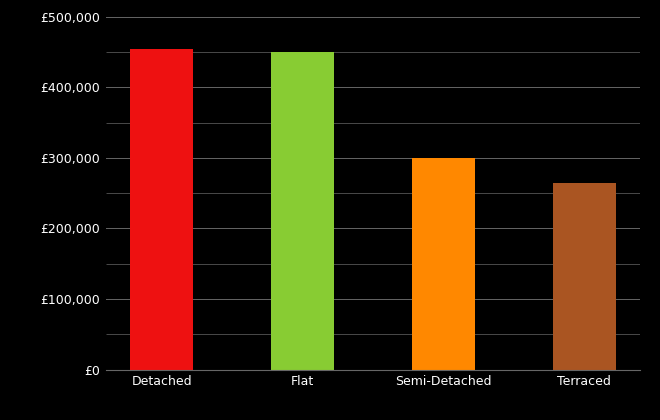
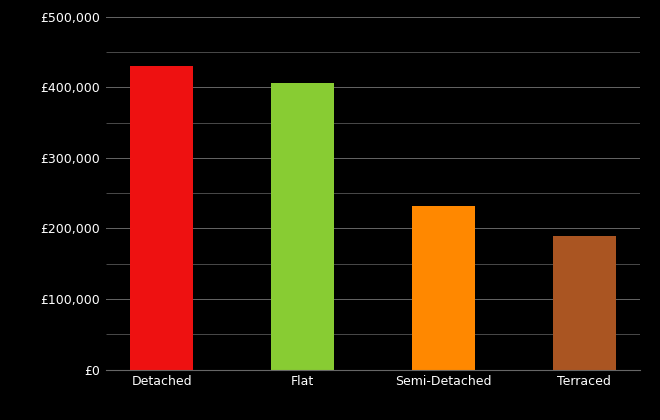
Detached: £455,000 -> £430,000
Flat: £450,000 -> £406,000
Semi-Detached: £300,000 -> £232,000
Terraced: £265,000 -> £190,000
